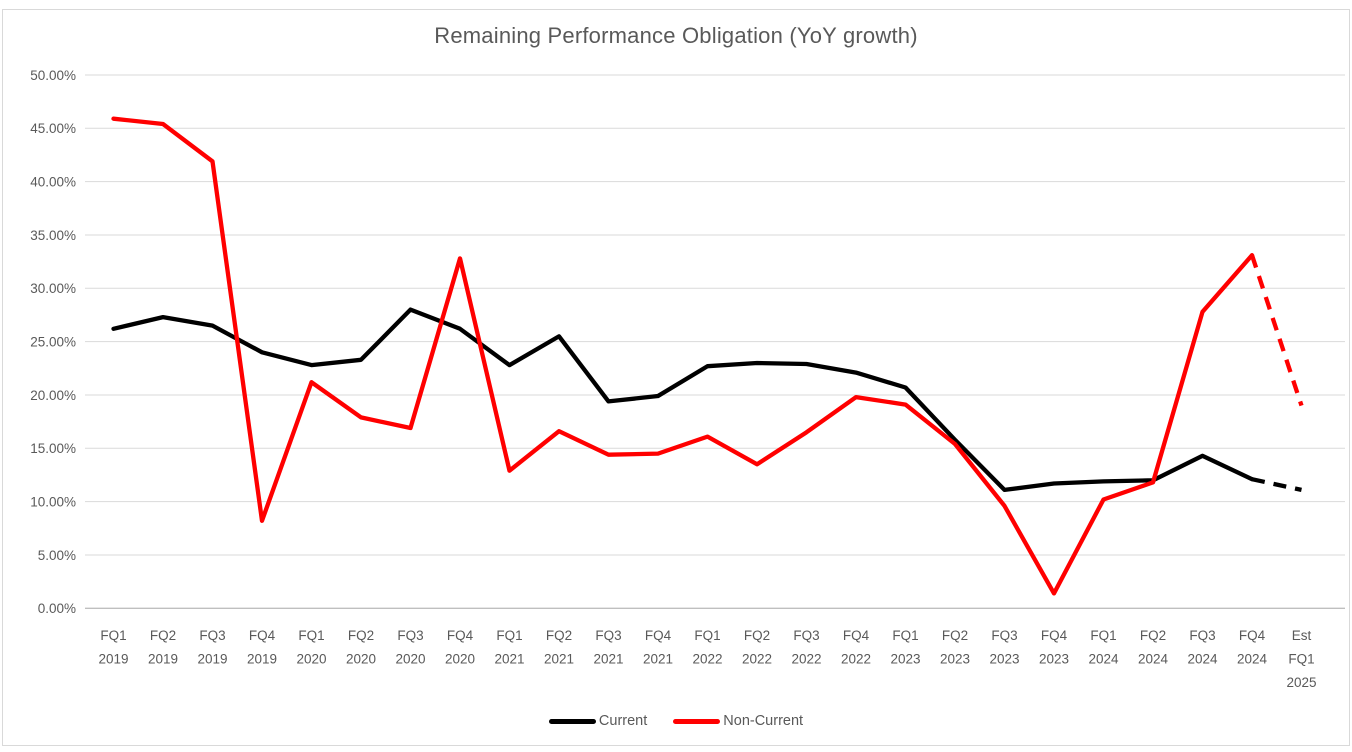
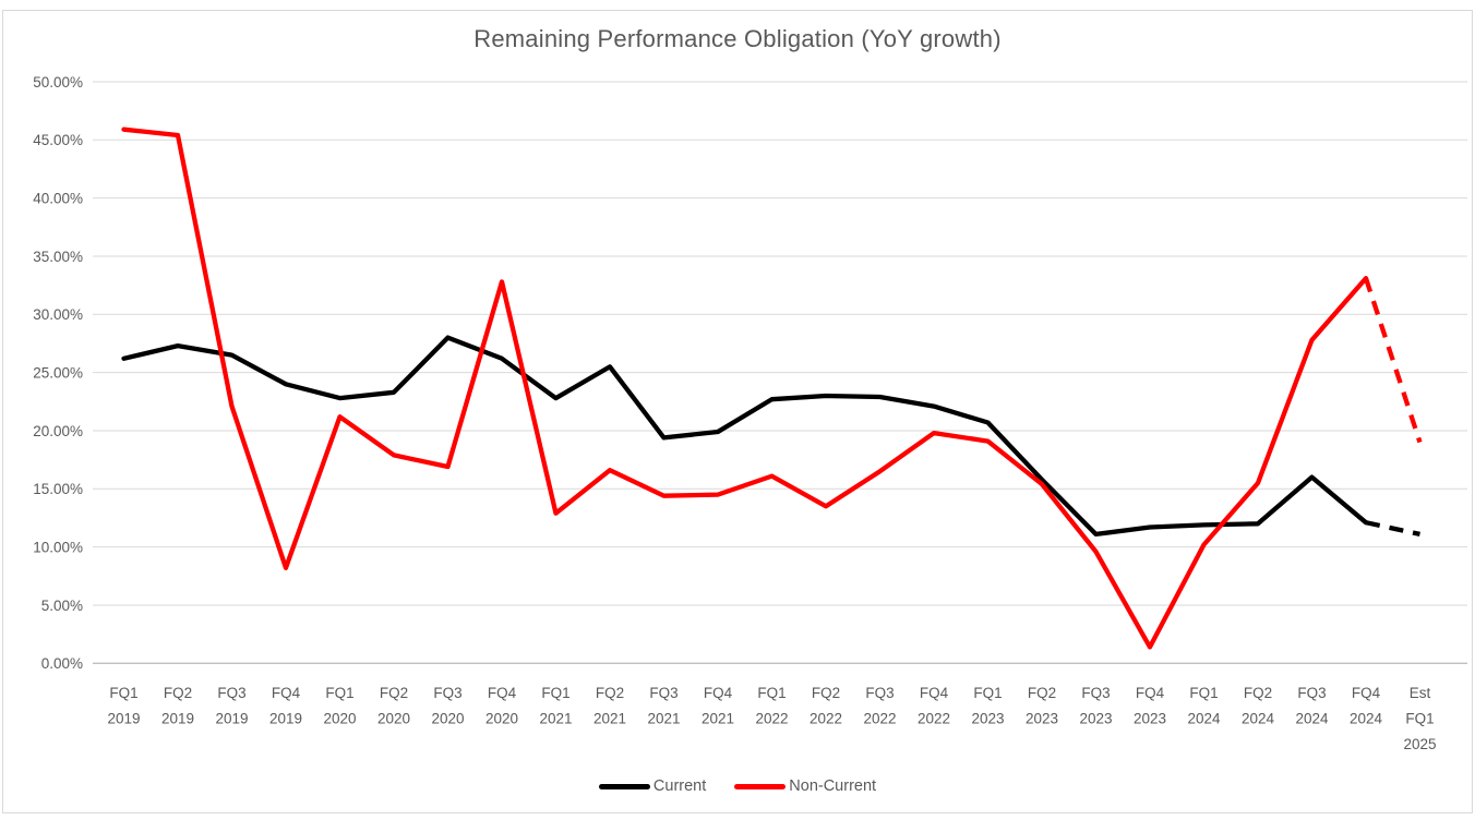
Non-Current/FQ3 2019: 41.9% -> 22.1%
Non-Current/FQ2 2024: 11.8% -> 15.5%
Current/FQ3 2024: 14.3% -> 16.0%
